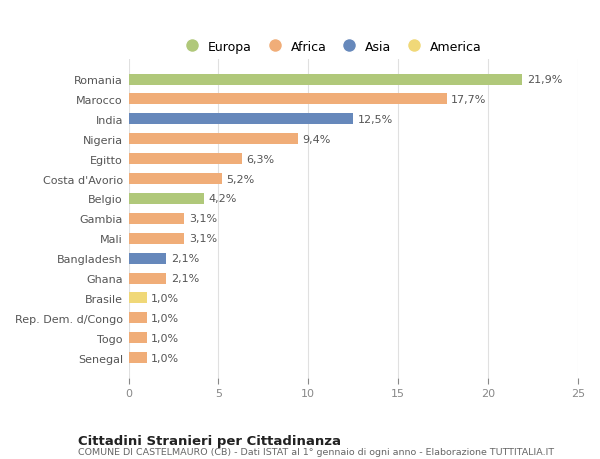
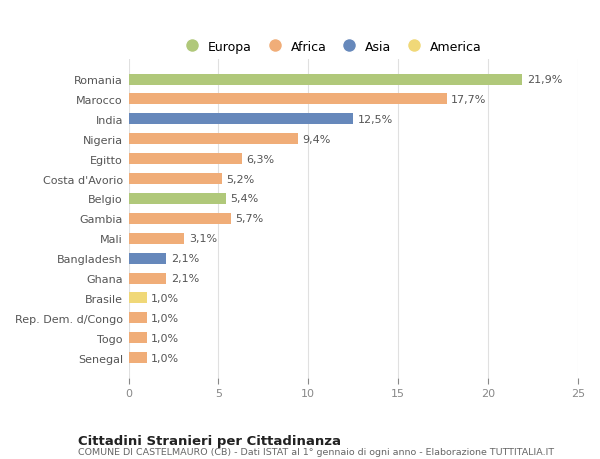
Belgio: 4,2% -> 5,4%
Gambia: 3,1% -> 5,7%
